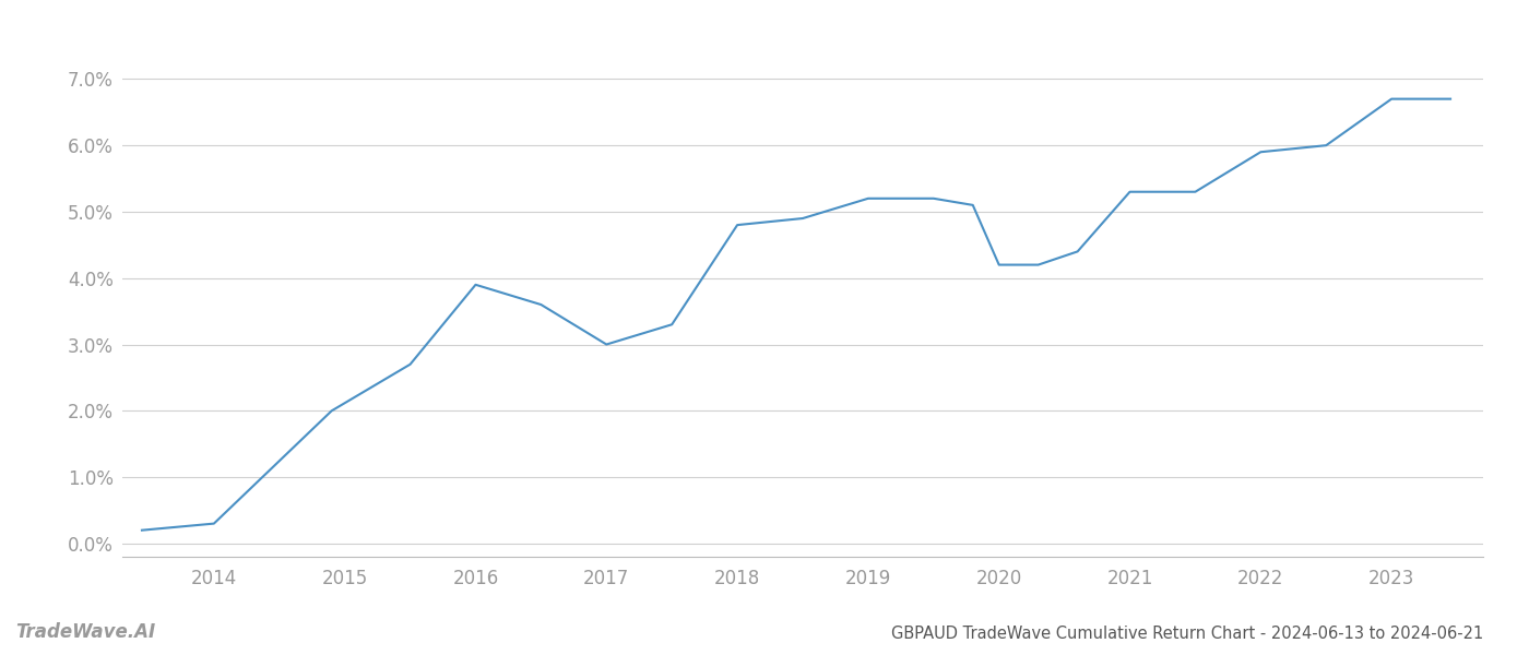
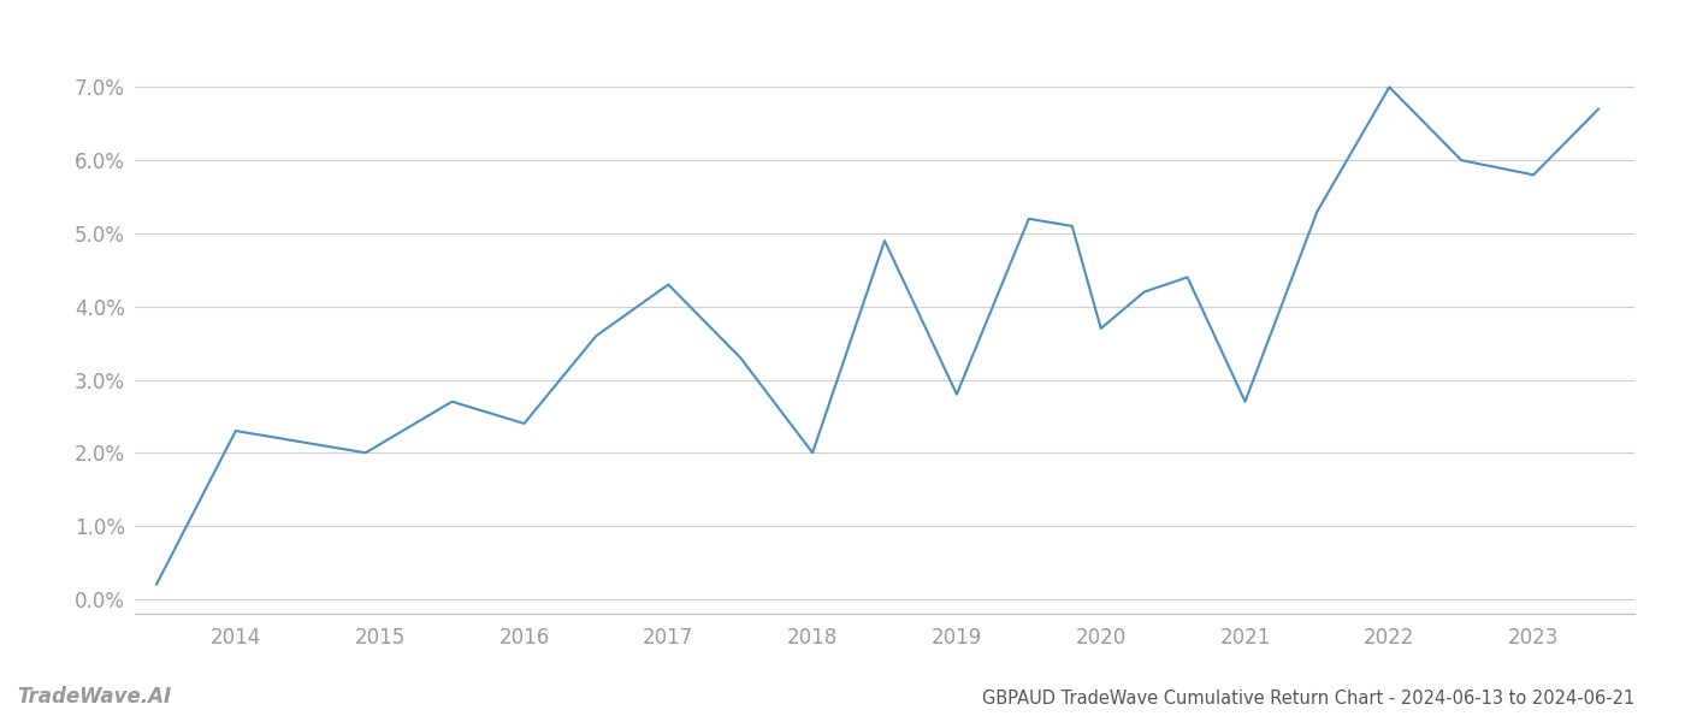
2014: 0.3% -> 2.3%
2016: 3.9% -> 2.4%
2017: 3.0% -> 4.3%
2018: 4.8% -> 2.0%
2019: 5.2% -> 2.8%
2020: 4.2% -> 3.7%
2021: 5.3% -> 2.7%
2022: 5.9% -> 7.0%
2023: 6.7% -> 5.8%
